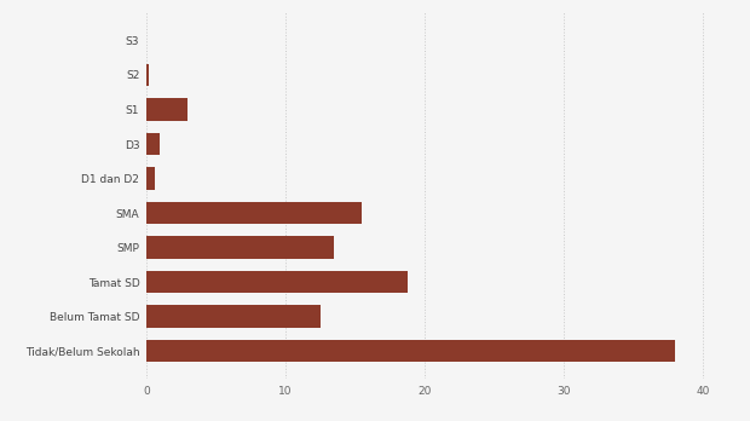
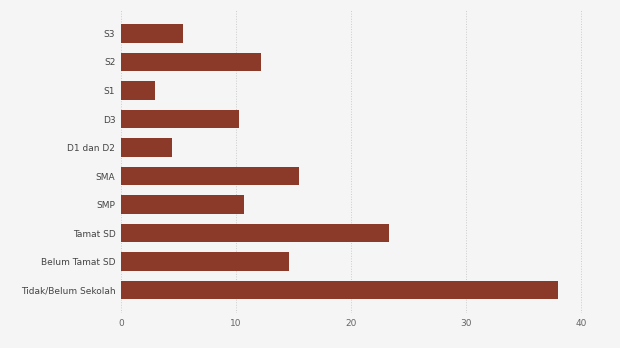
S3: 0.0 -> 5.4
S2: 0.2 -> 12.2
D3: 1.0 -> 10.3
D1 dan D2: 0.6 -> 4.4
SMP: 13.5 -> 10.7
Tamat SD: 18.8 -> 23.3
Belum Tamat SD: 12.5 -> 14.6
